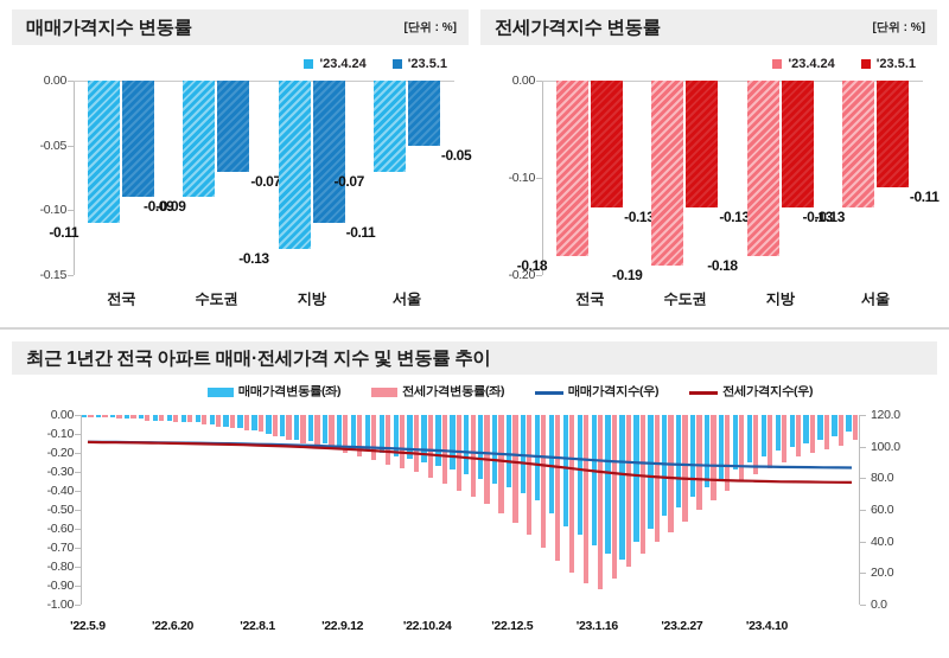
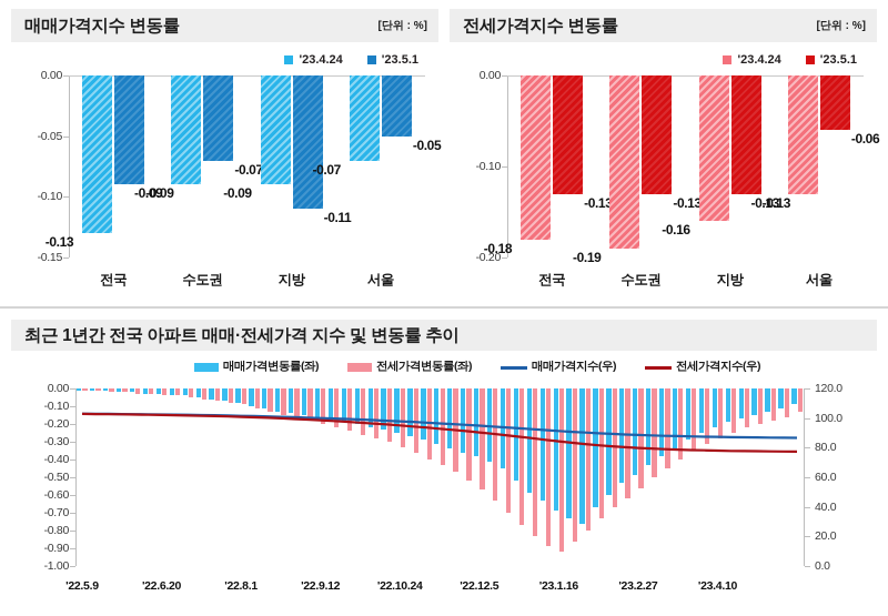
매매가격지수 변동률/'23.4.24/전국: -0.11 -> -0.13
매매가격지수 변동률/'23.4.24/지방: -0.13 -> -0.09
전세가격지수 변동률/'23.4.24/지방: -0.18 -> -0.16
전세가격지수 변동률/'23.5.1/서울: -0.11 -> -0.06
